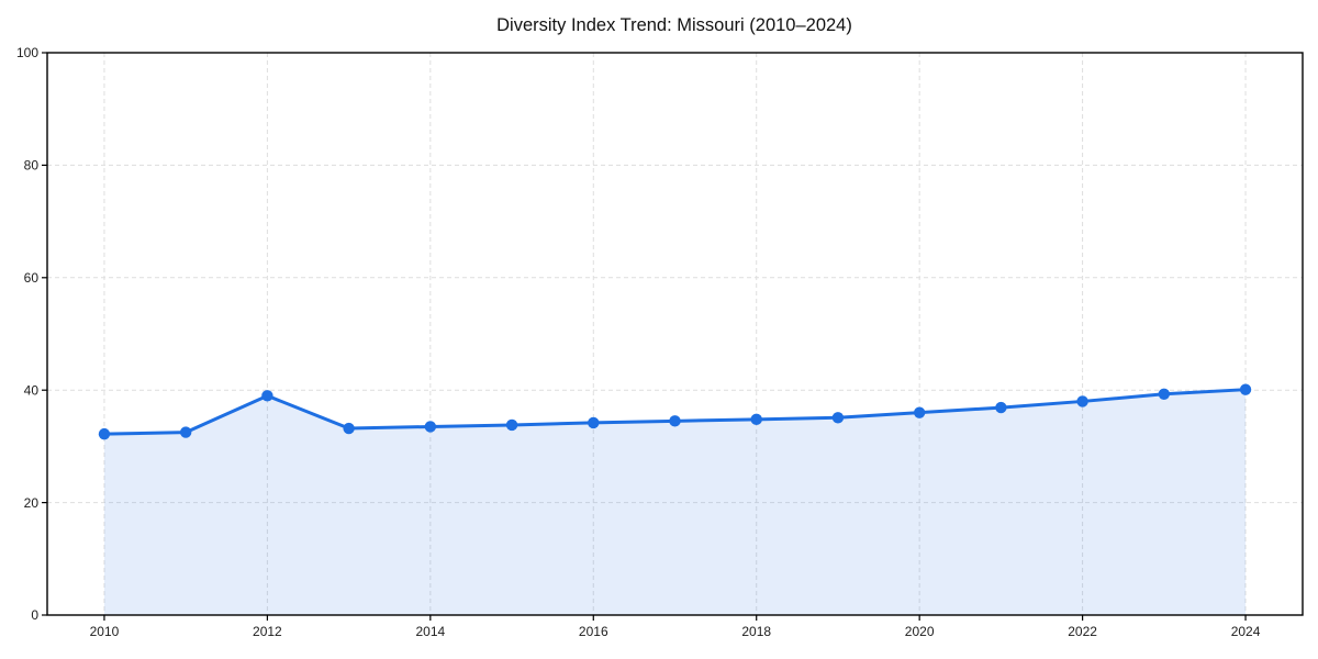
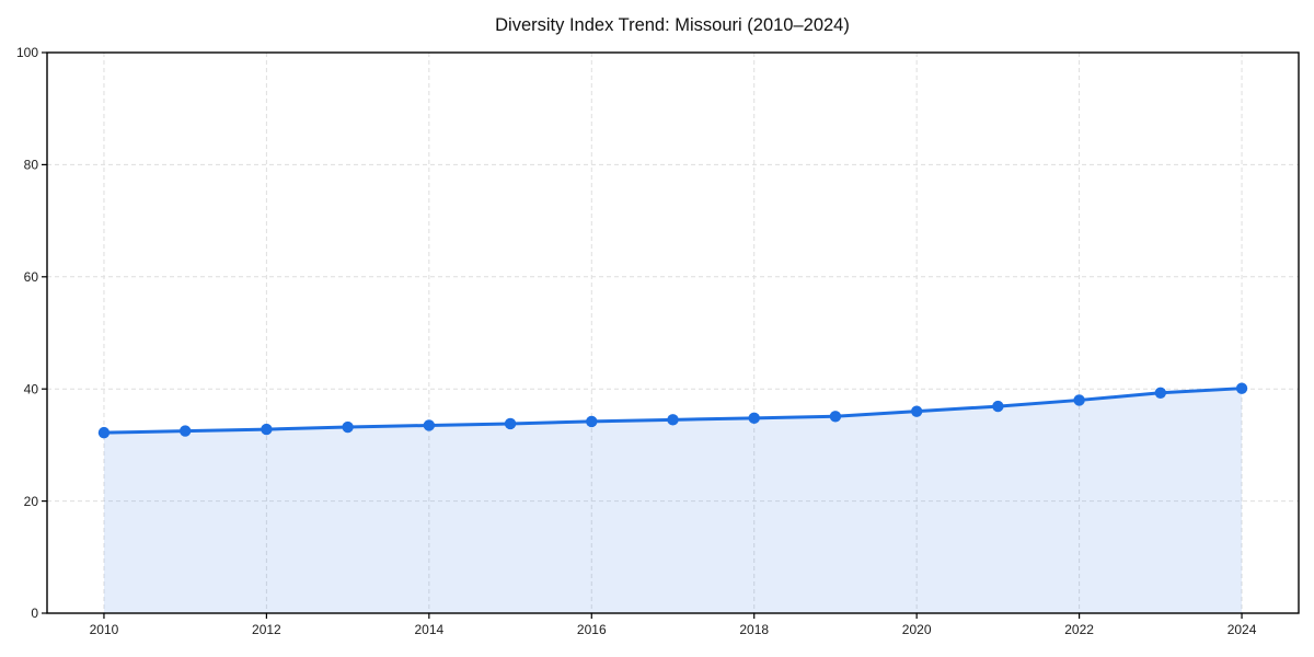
2012: 39 -> 33
